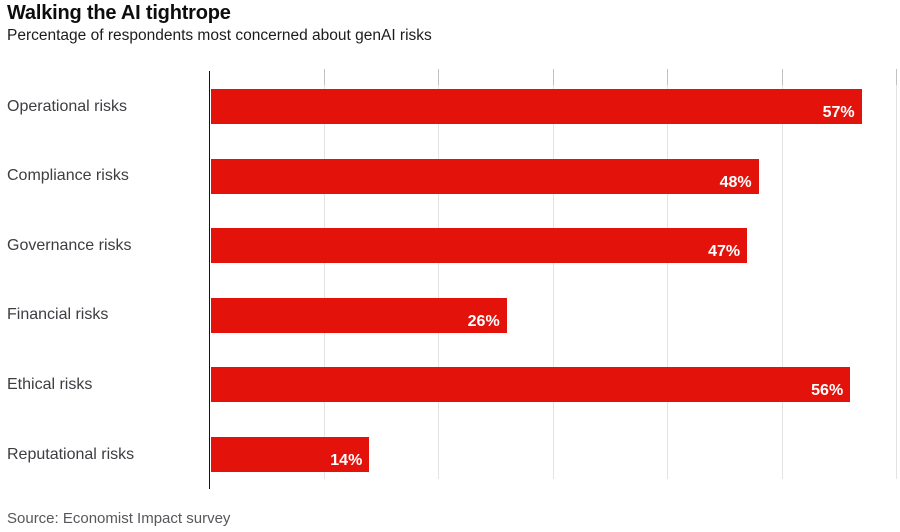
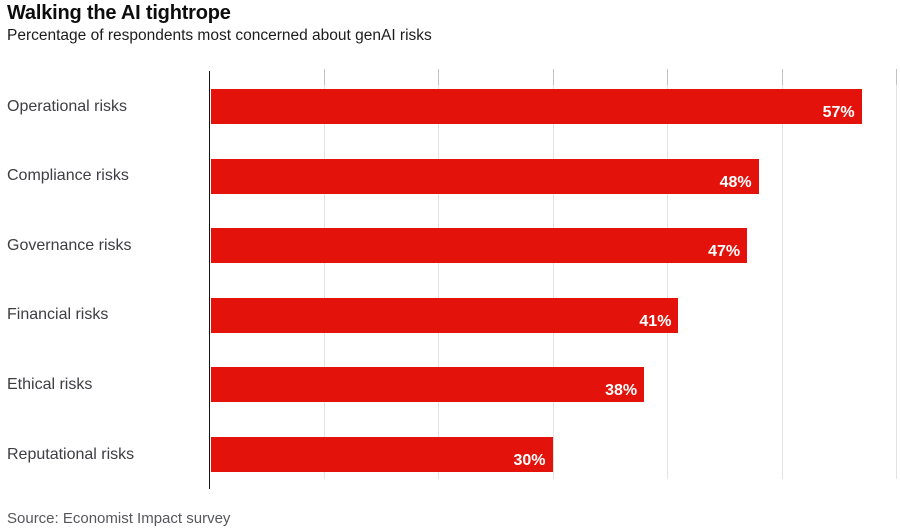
Financial risks: 26% -> 41%
Ethical risks: 56% -> 38%
Reputational risks: 14% -> 30%
